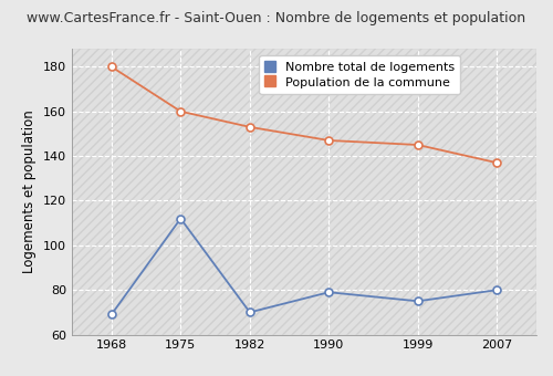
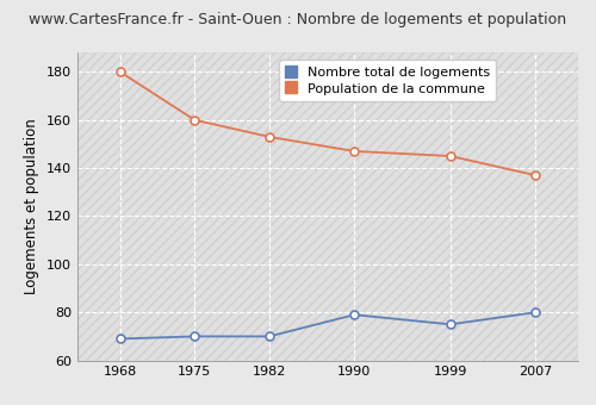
Nombre total de logements/1975: 112 -> 70
